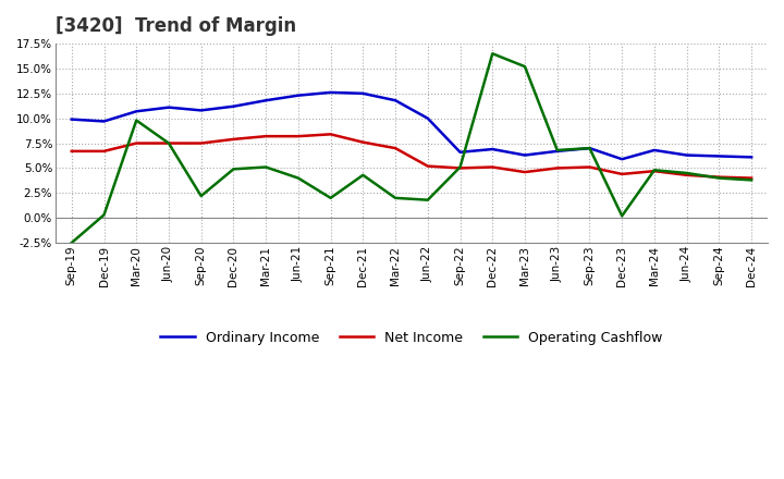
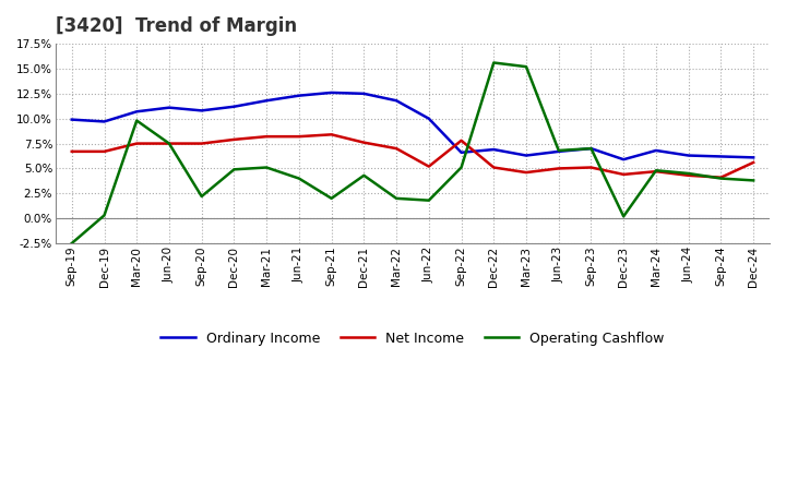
Net Income/Sep-22: 5.0% -> 7.8%
Operating Cashflow/Dec-22: 16.5% -> 15.6%
Net Income/Dec-24: 4.0% -> 5.6%
